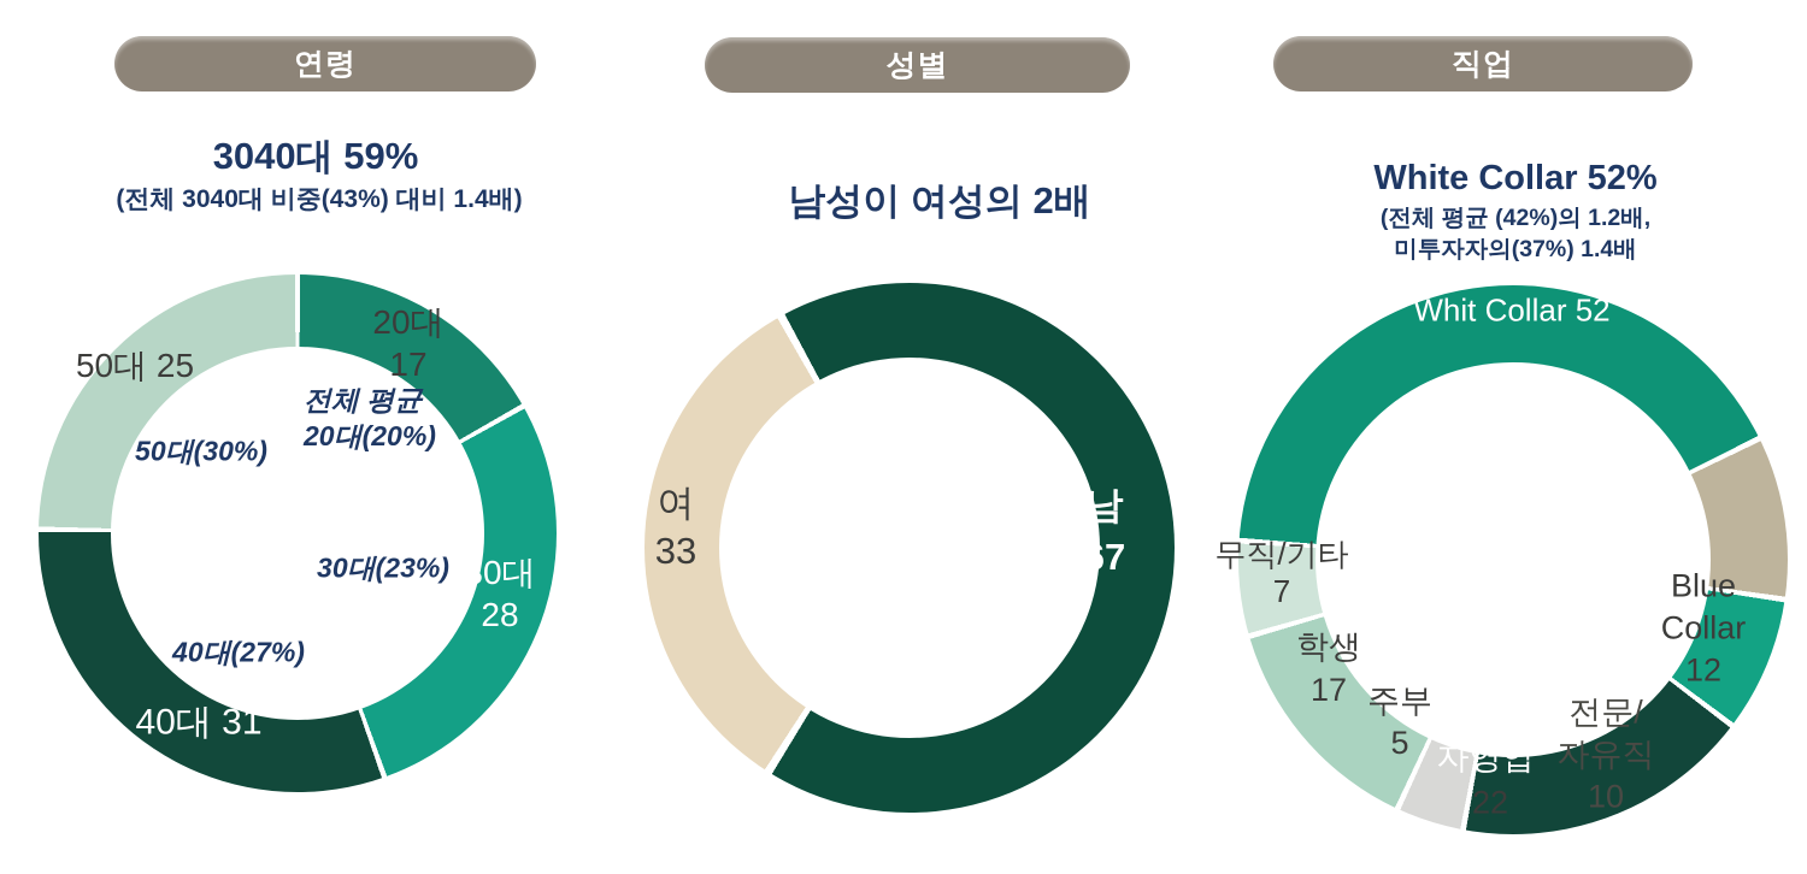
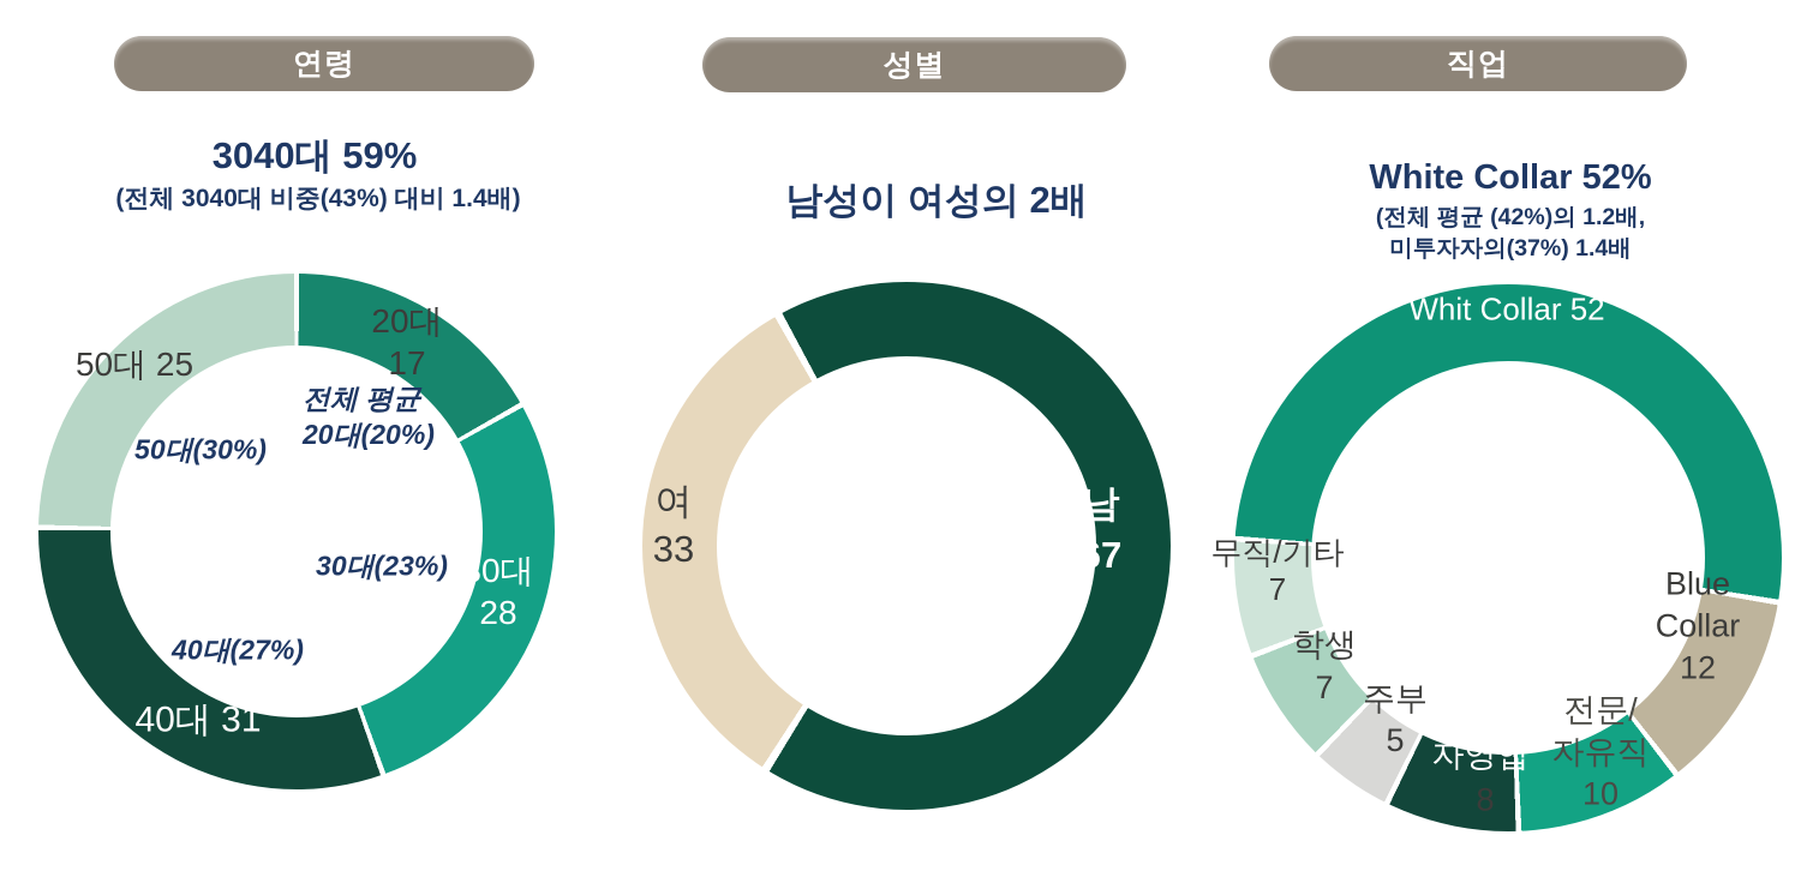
직업/자영업: 22 -> 8
직업/학생: 17 -> 7
